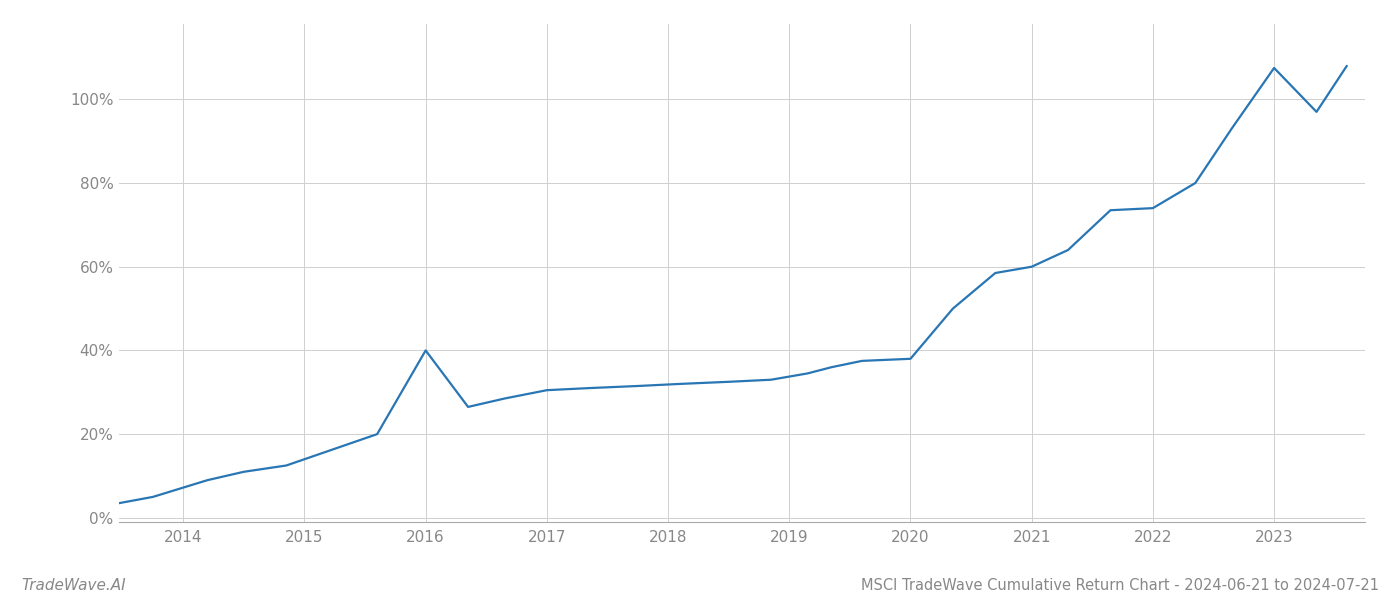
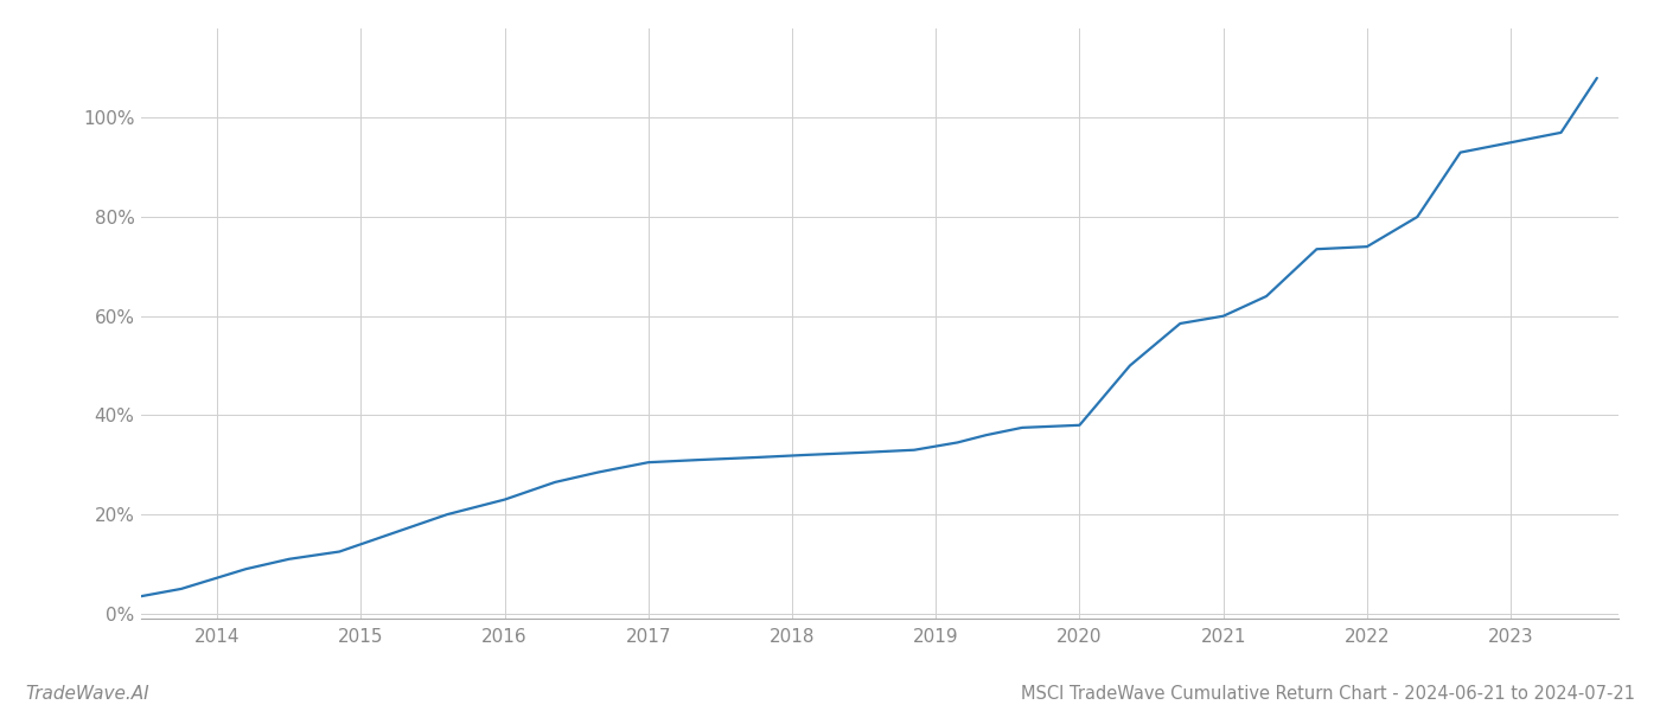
2016: 40.0% -> 23.0%
2023: 107.5% -> 95.0%
